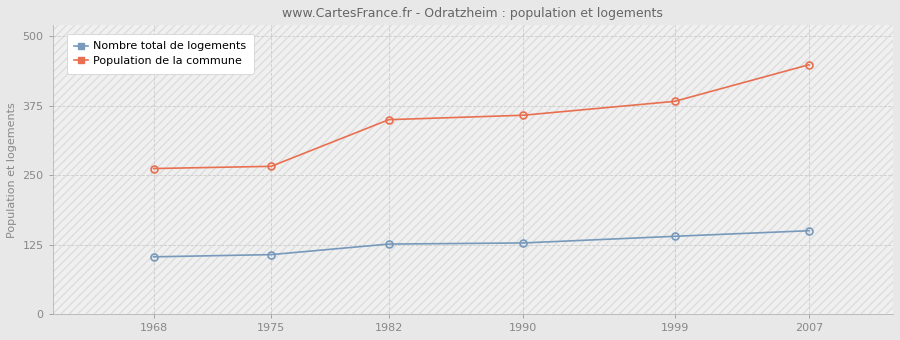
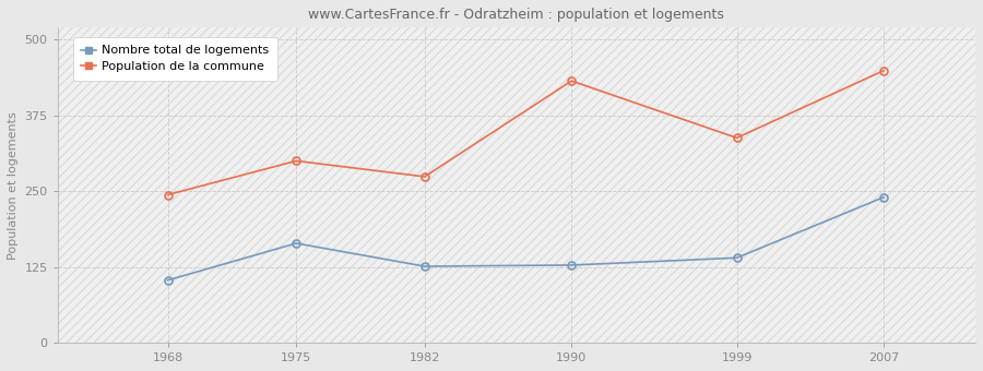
Population de la commune/1968: 262 -> 244
Nombre total de logements/1975: 107 -> 164
Population de la commune/1975: 266 -> 300
Population de la commune/1982: 350 -> 274
Population de la commune/1990: 358 -> 432
Population de la commune/1999: 383 -> 338
Nombre total de logements/2007: 150 -> 240
